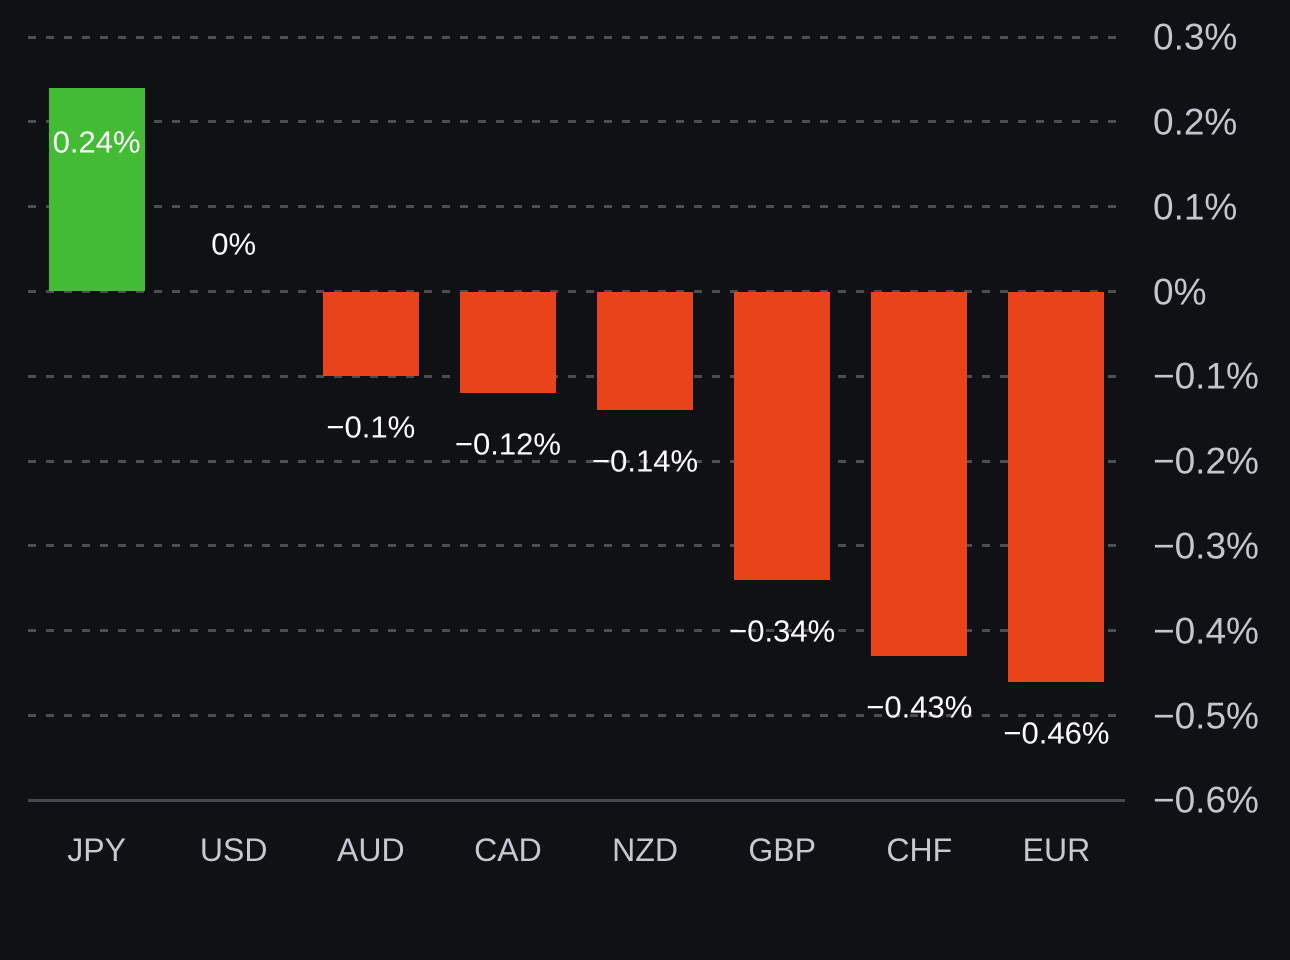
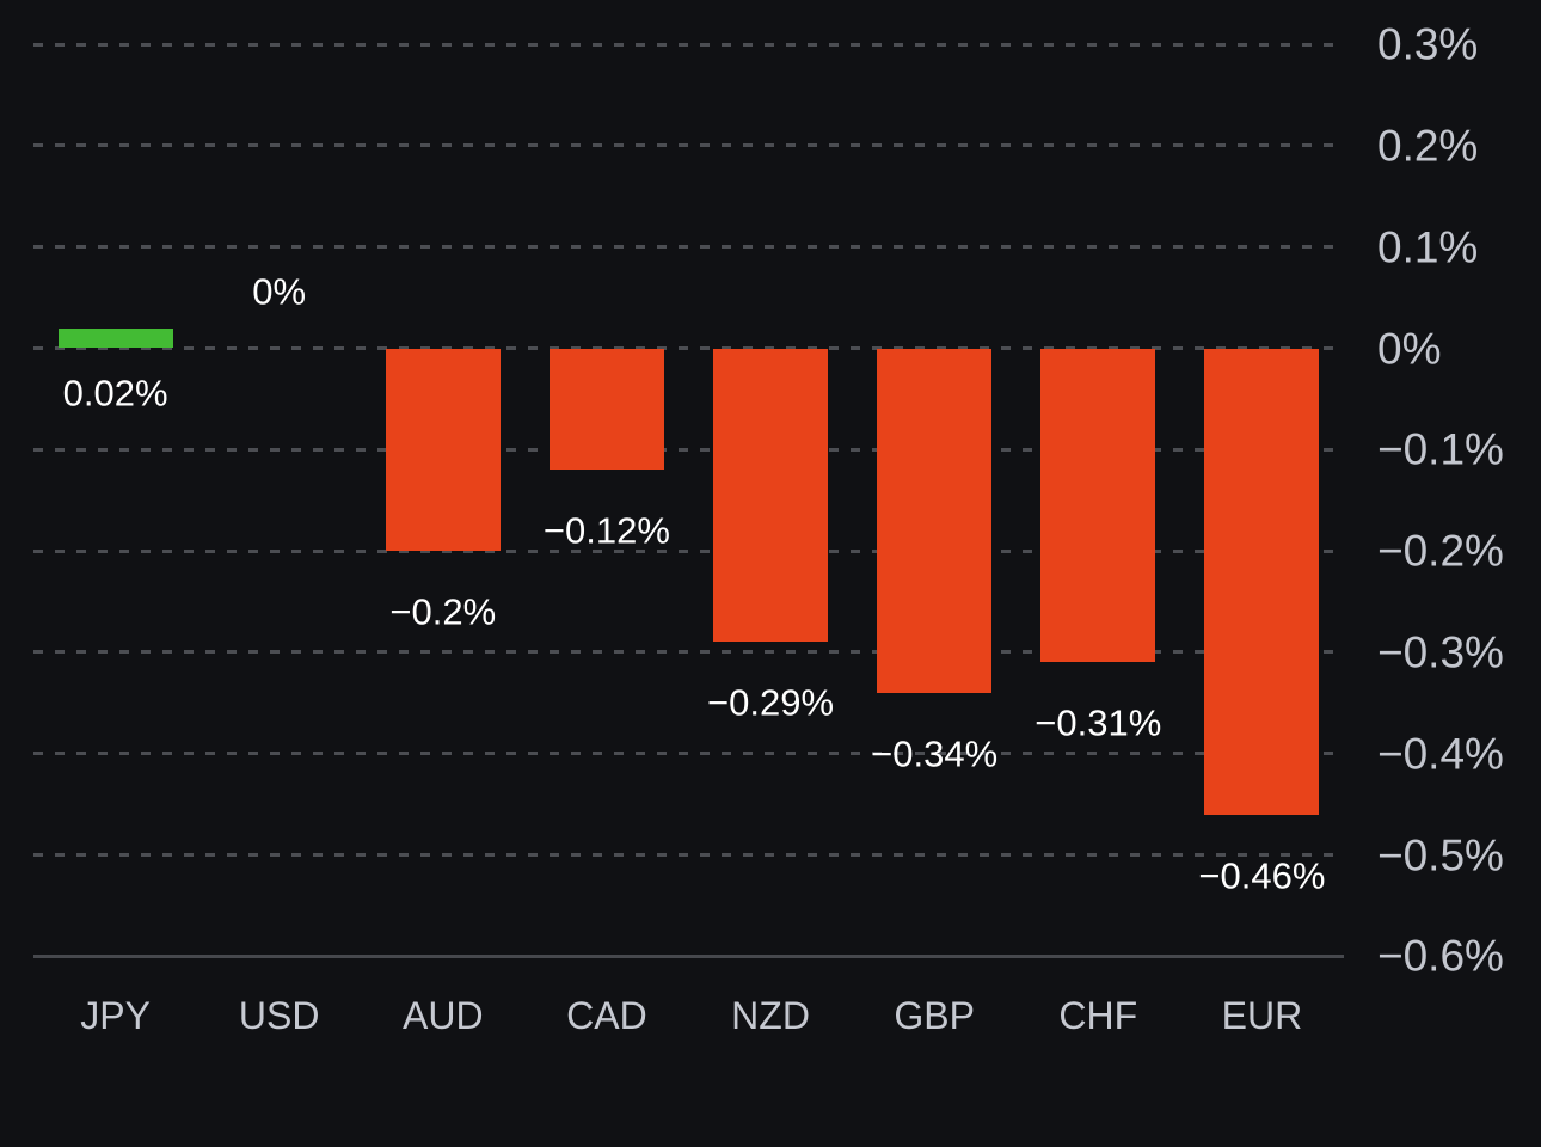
JPY: 0.24% -> 0.02%
AUD: −0.1% -> −0.2%
NZD: −0.14% -> −0.29%
CHF: −0.43% -> −0.31%
